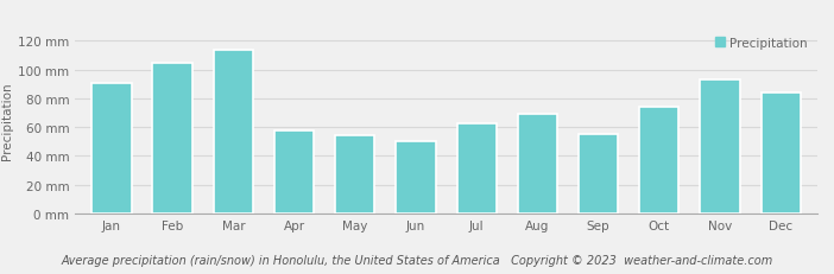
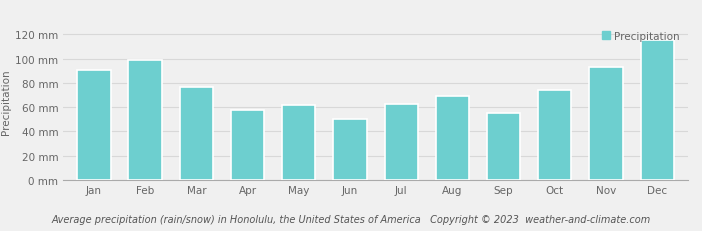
Feb: 105 mm -> 99 mm
Mar: 114 mm -> 77 mm
May: 54 mm -> 62 mm
Dec: 84 mm -> 115 mm
